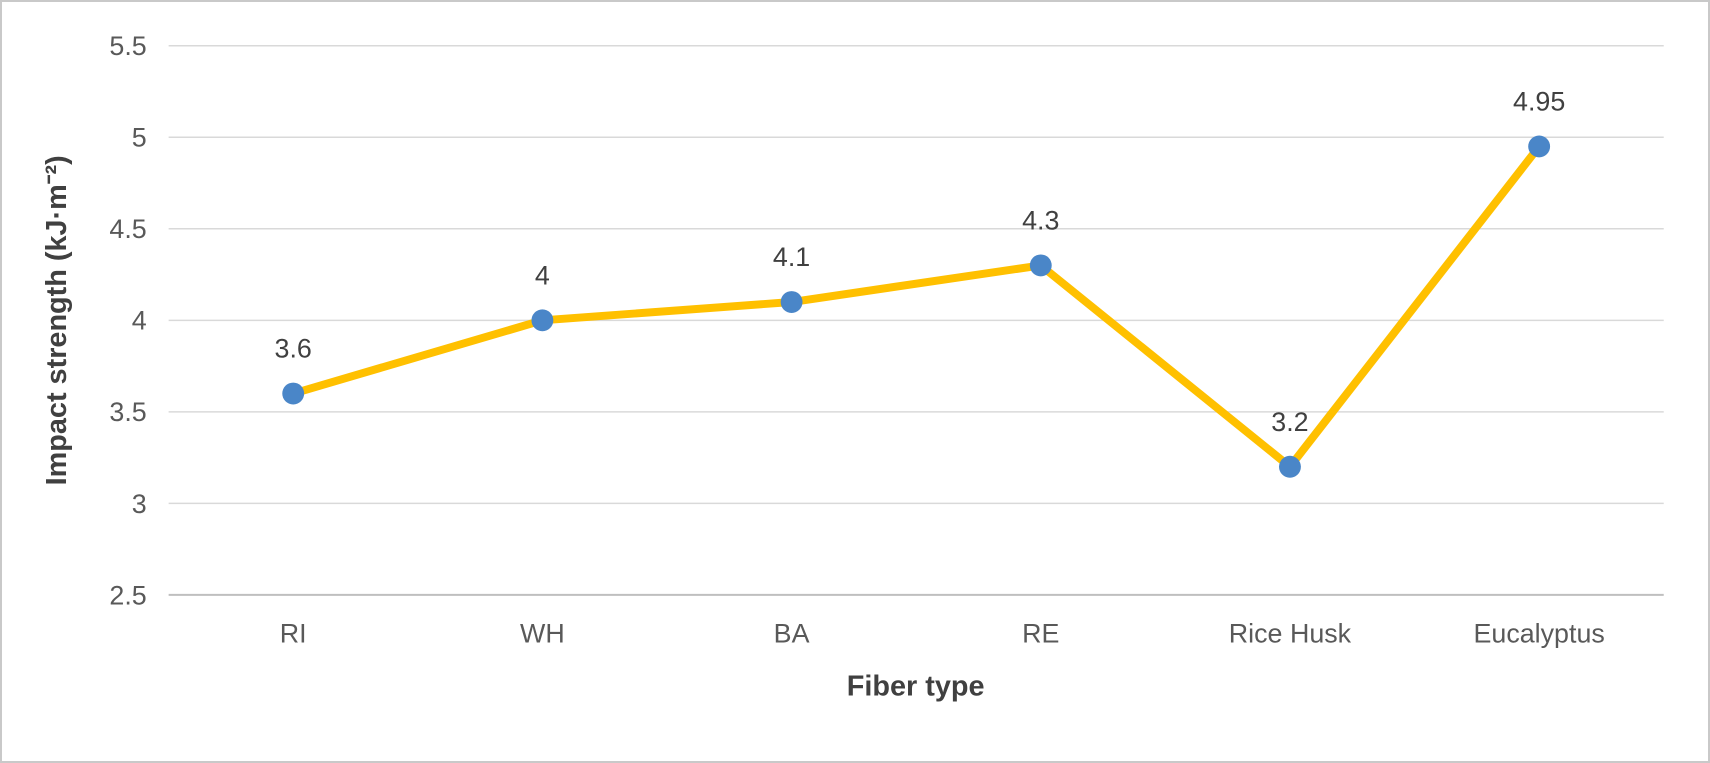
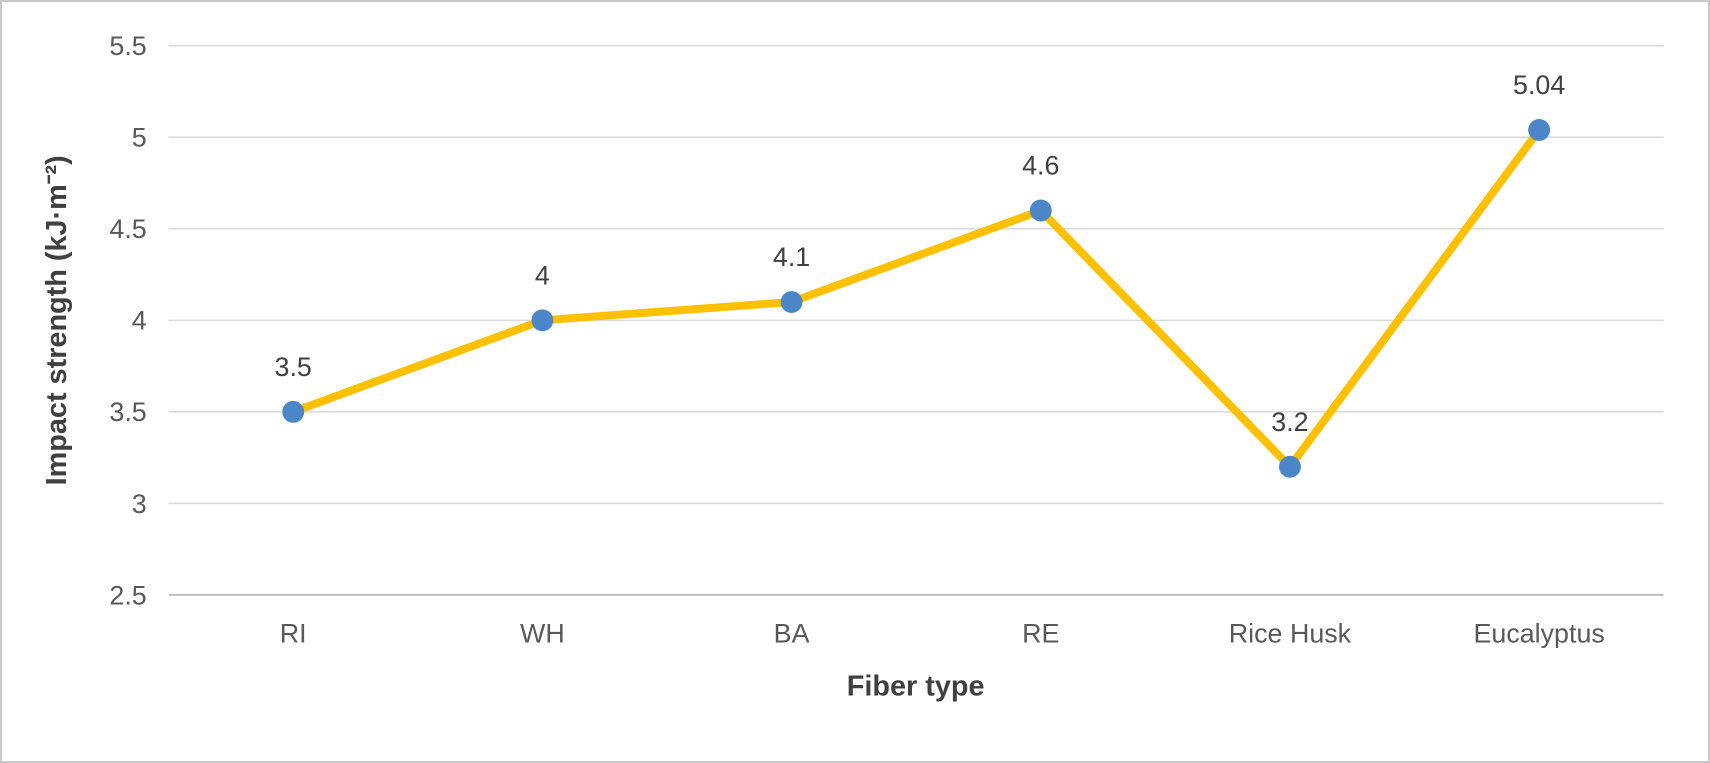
RI: 3.6 -> 3.5
RE: 4.3 -> 4.6
Eucalyptus: 4.95 -> 5.04
